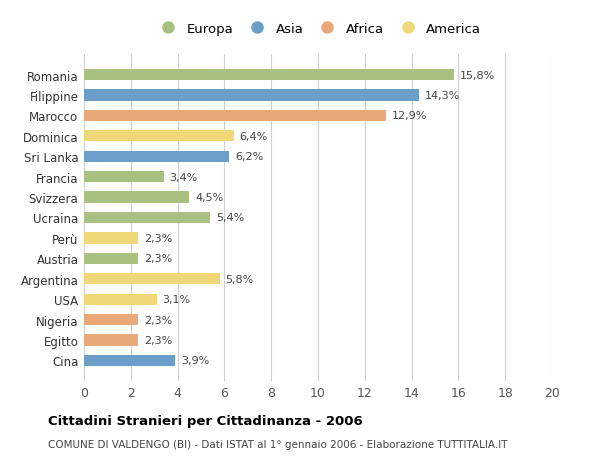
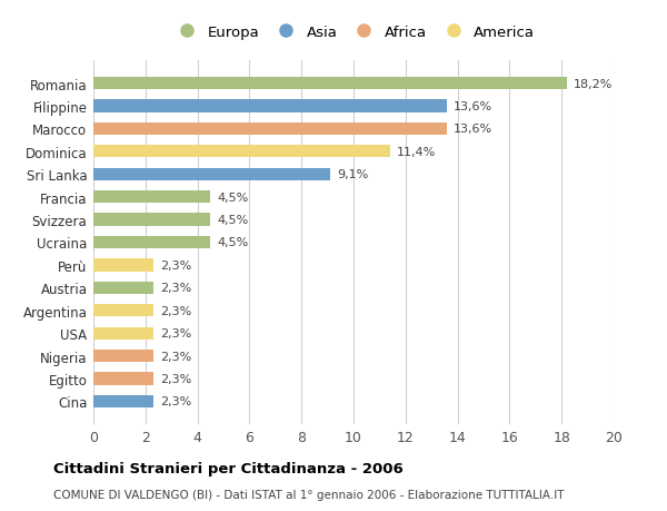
Romania: 15,8% -> 18,2%
Filippine: 14,3% -> 13,6%
Marocco: 12,9% -> 13,6%
Dominica: 6,4% -> 11,4%
Sri Lanka: 6,2% -> 9,1%
Francia: 3,4% -> 4,5%
Ucraina: 5,4% -> 4,5%
Argentina: 5,8% -> 2,3%
USA: 3,1% -> 2,3%
Cina: 3,9% -> 2,3%
